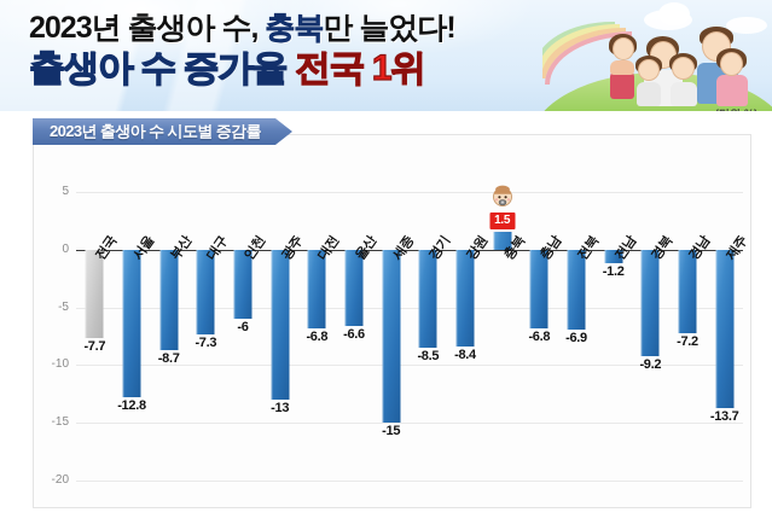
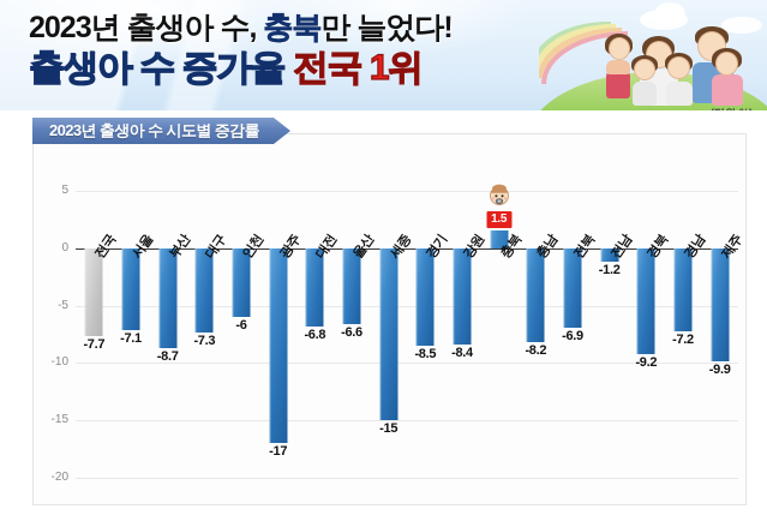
서울: -12.8 -> -7.1
광주: -13 -> -17
충남: -6.8 -> -8.2
제주: -13.7 -> -9.9
